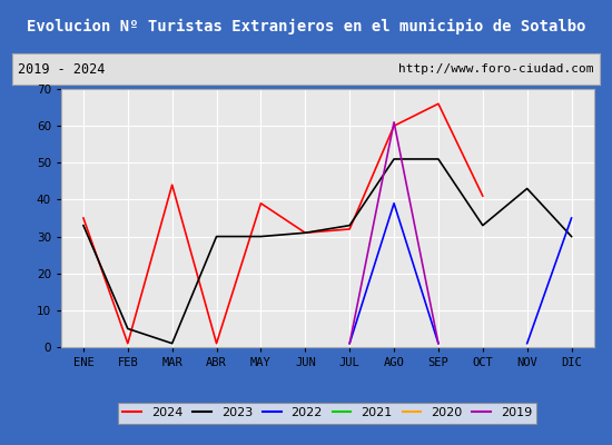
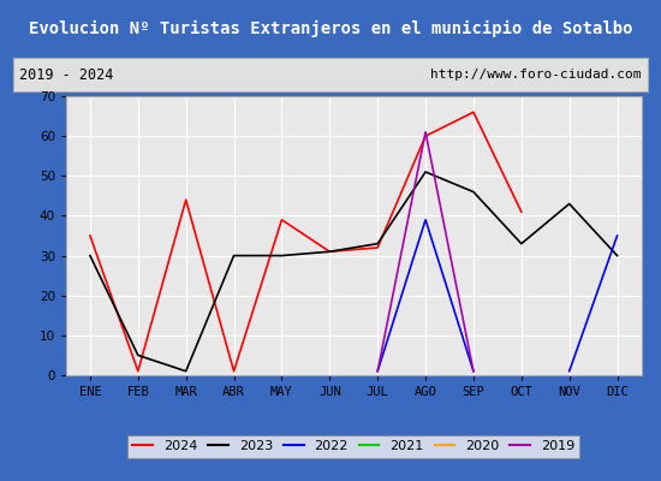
2023/ENE: 33 -> 30
2023/SEP: 51 -> 46
